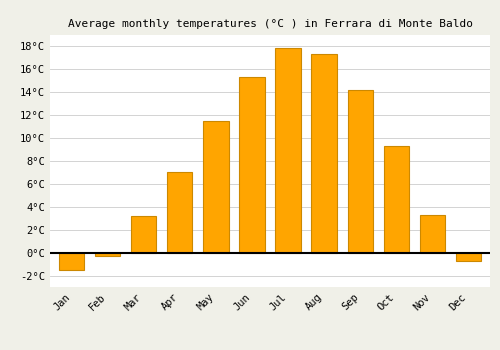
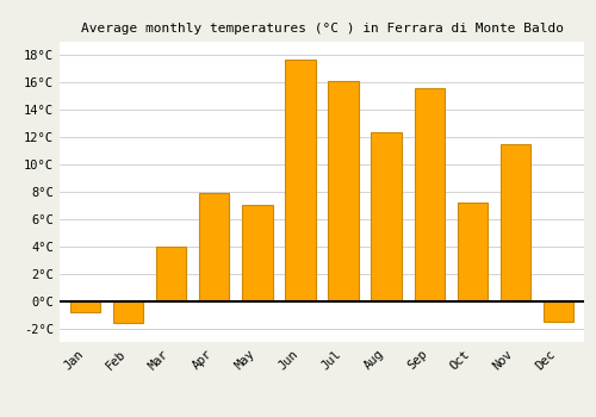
Jan: -1.5°C -> -0.8°C
Feb: -0.3°C -> -1.6°C
Mar: 3.2°C -> 4.0°C
Apr: 7.0°C -> 7.9°C
May: 11.5°C -> 7.0°C
Jun: 15.3°C -> 17.7°C
Jul: 17.9°C -> 16.1°C
Aug: 17.3°C -> 12.4°C
Sep: 14.2°C -> 15.6°C
Oct: 9.3°C -> 7.2°C
Nov: 3.3°C -> 11.5°C
Dec: -0.7°C -> -1.5°C
